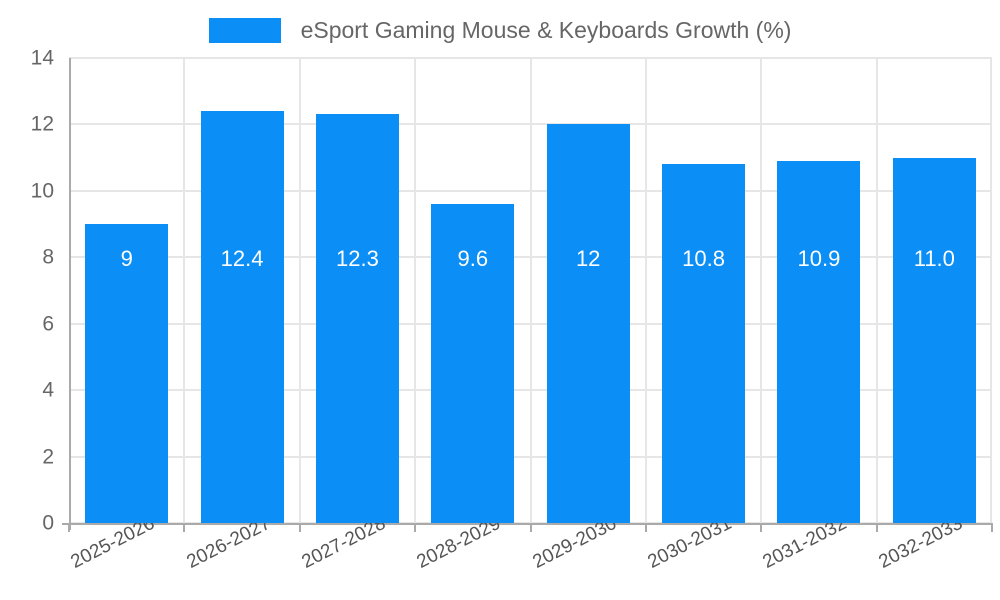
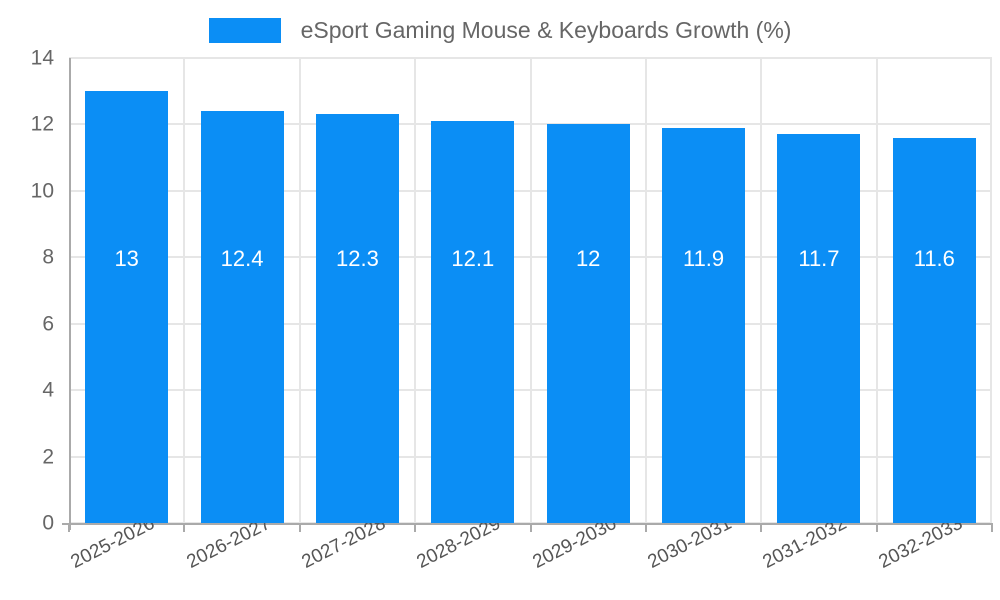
2025-2026: 9 -> 13
2028-2029: 9.6 -> 12.1
2030-2031: 10.8 -> 11.9
2031-2032: 10.9 -> 11.7
2032-2033: 11.0 -> 11.6
